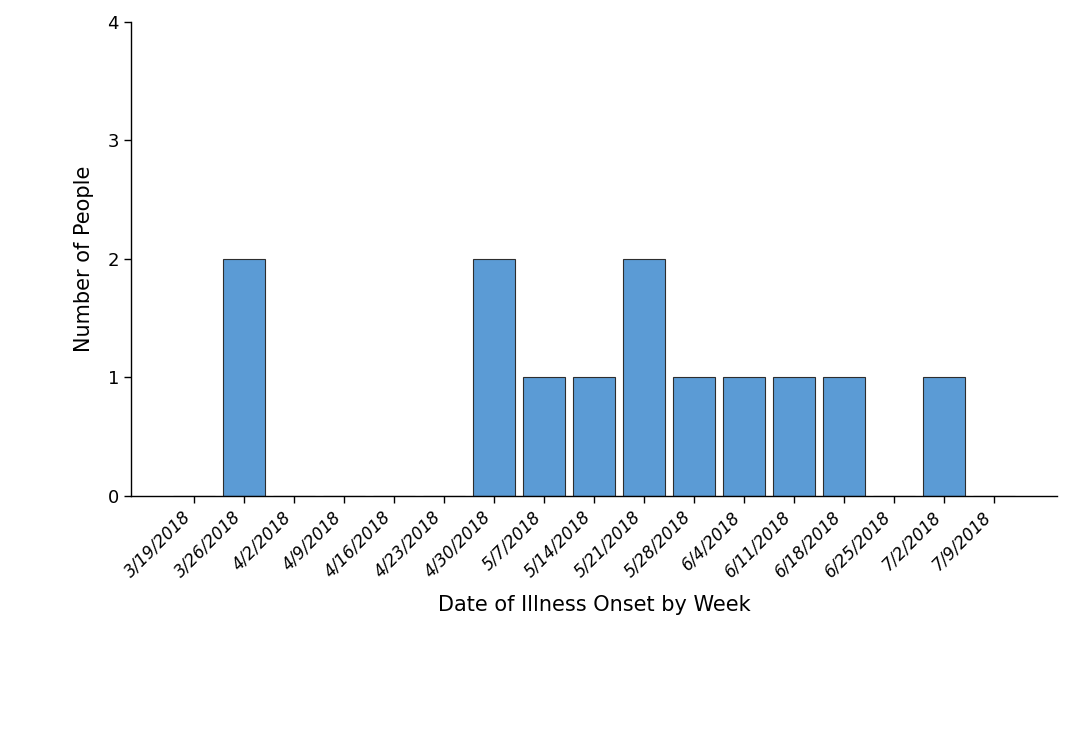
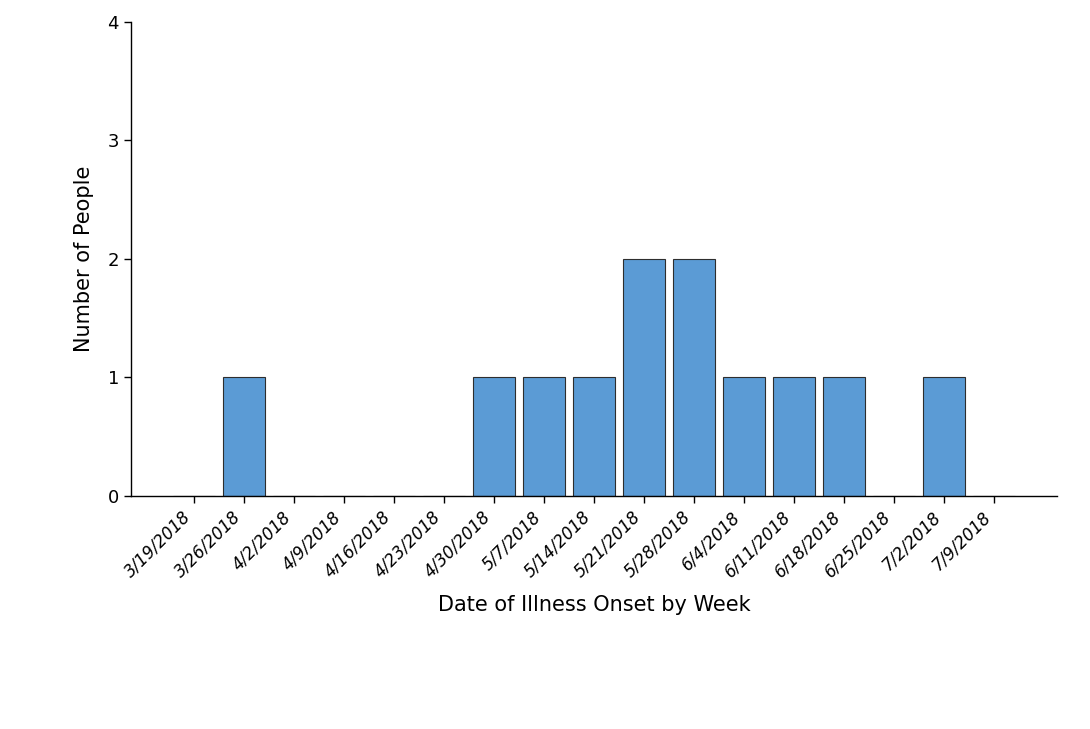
3/26/2018: 2 -> 1
4/30/2018: 2 -> 1
5/28/2018: 1 -> 2
